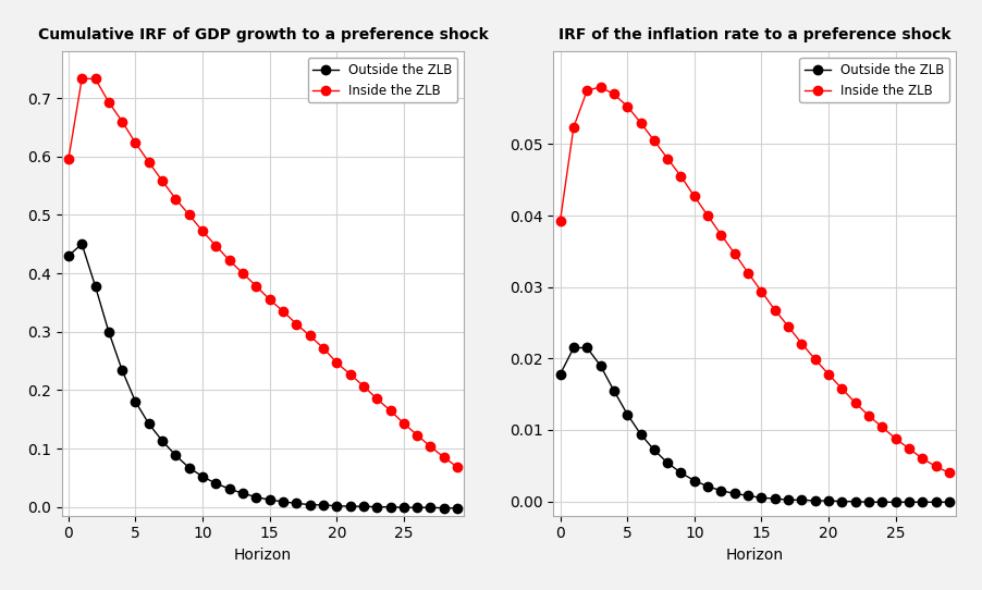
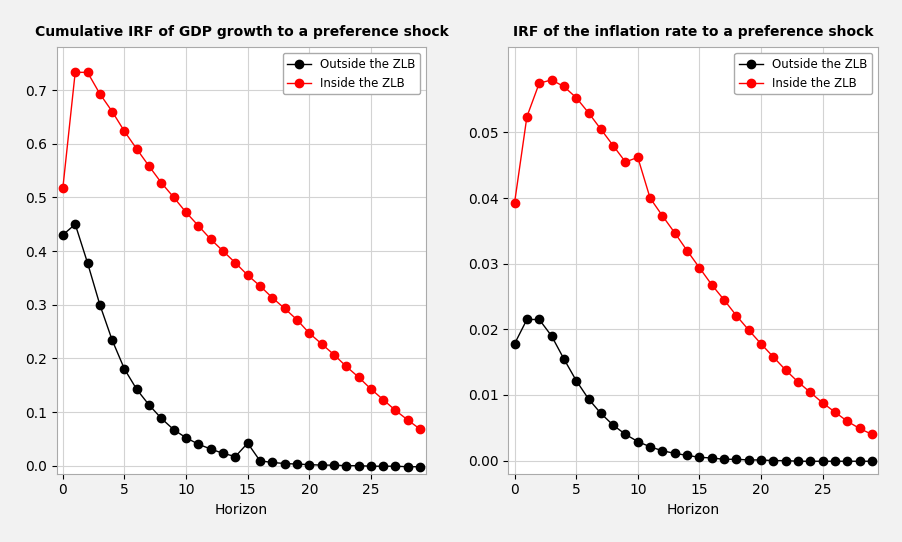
Cumulative IRF of GDP growth to a preference shock/Inside the ZLB/0: 0.595 -> 0.518
Cumulative IRF of GDP growth to a preference shock/Outside the ZLB/15: 0.012 -> 0.042
IRF of the inflation rate to a preference shock/Inside the ZLB/10: 0.0427 -> 0.0462
